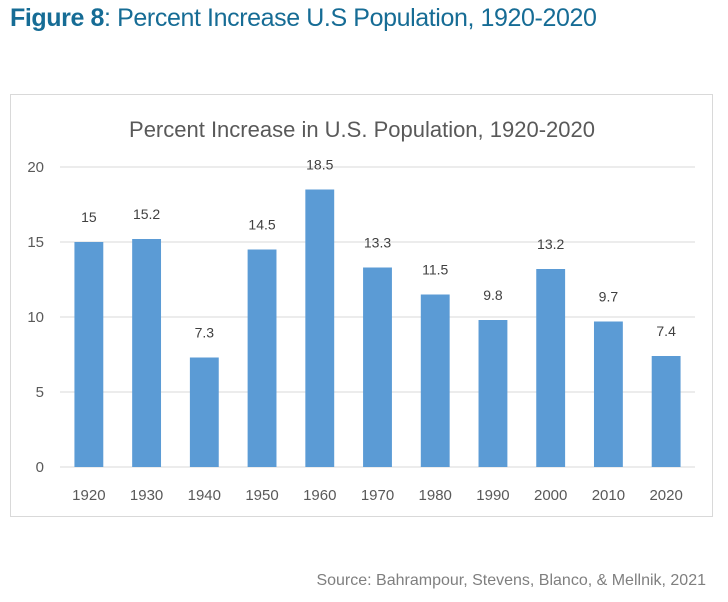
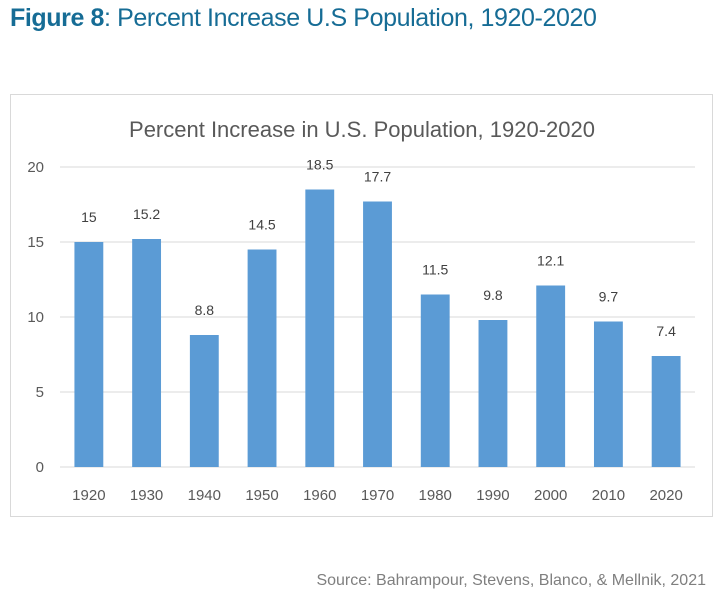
1940: 7.3 -> 8.8
1970: 13.3 -> 17.7
2000: 13.2 -> 12.1
